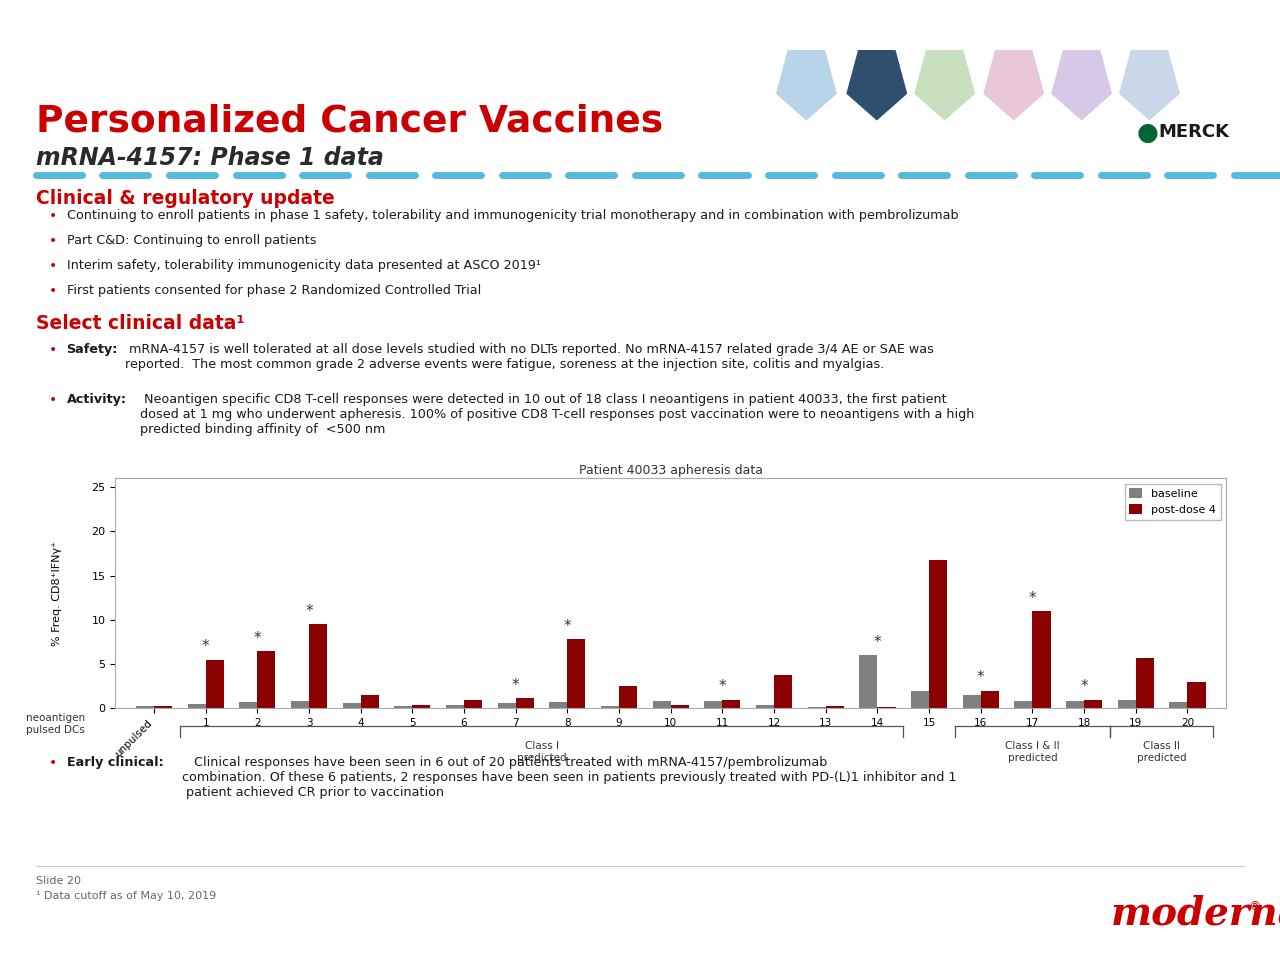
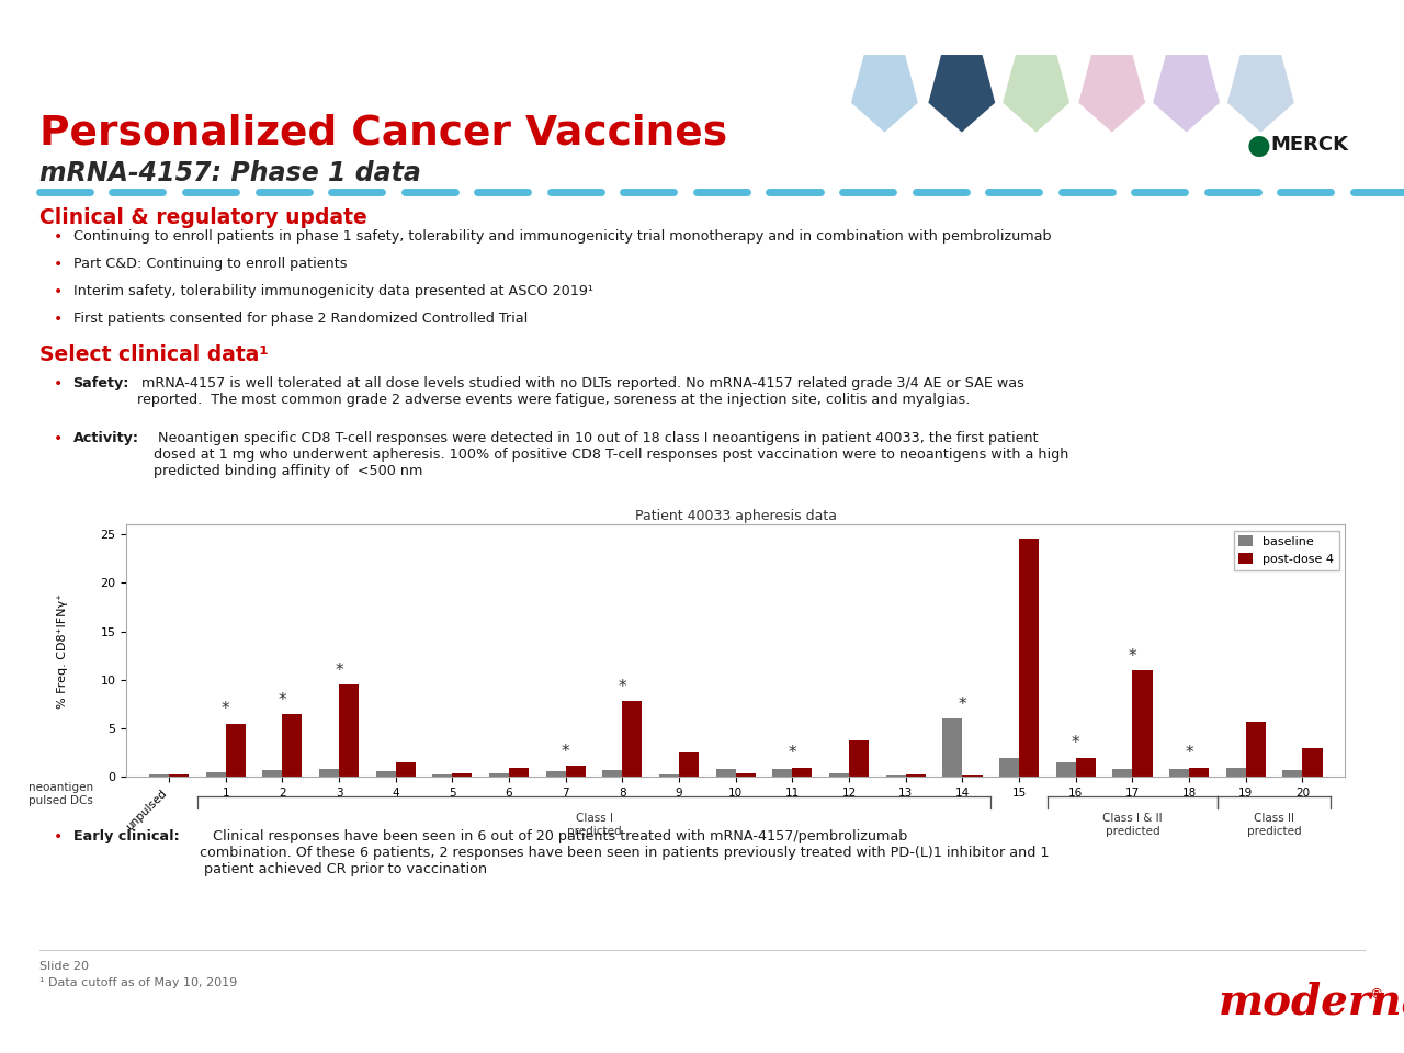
post-dose 4/15: 16.8 -> 24.5
